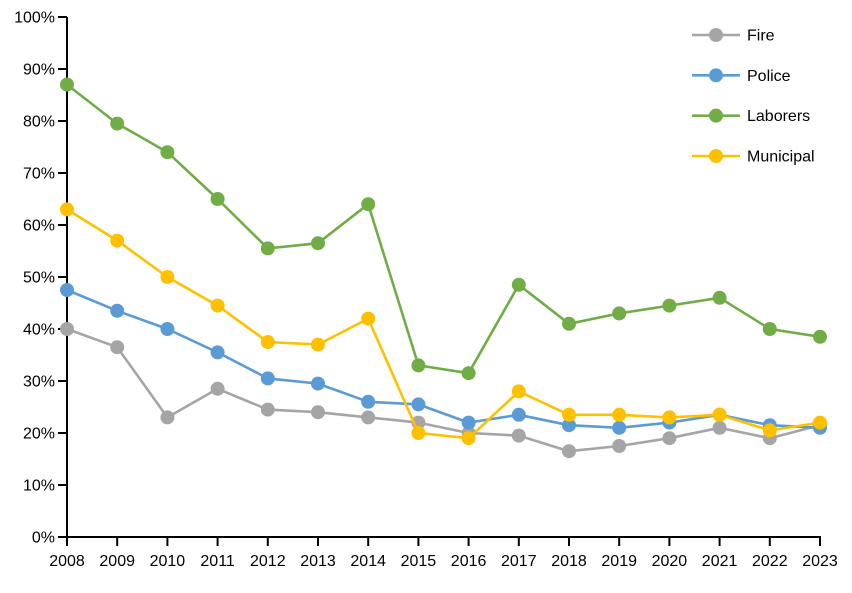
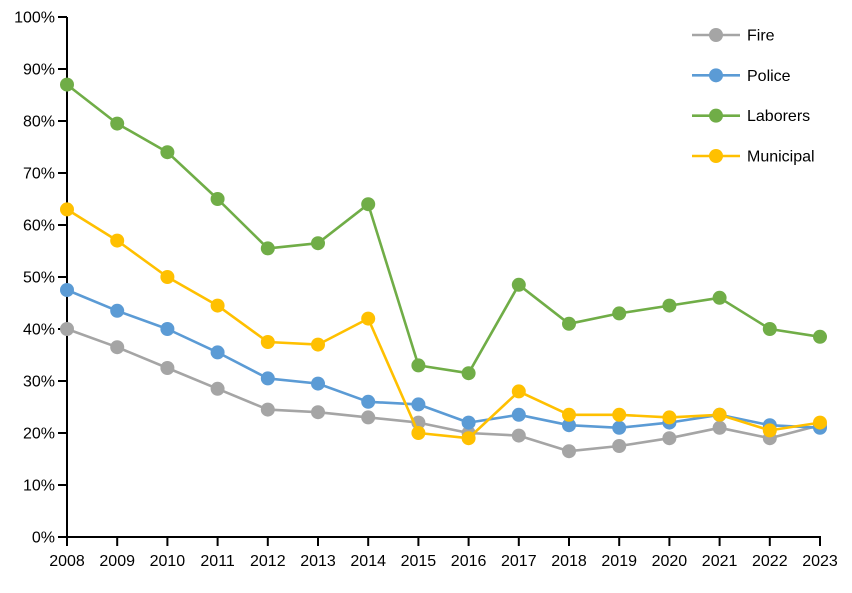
Fire/2010: 23% -> 32%
